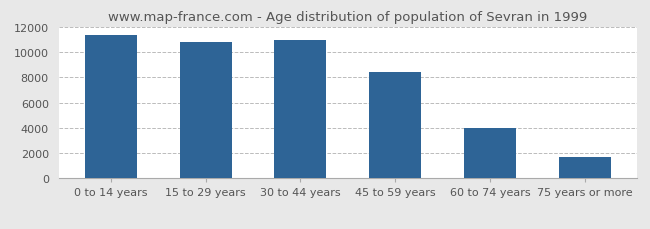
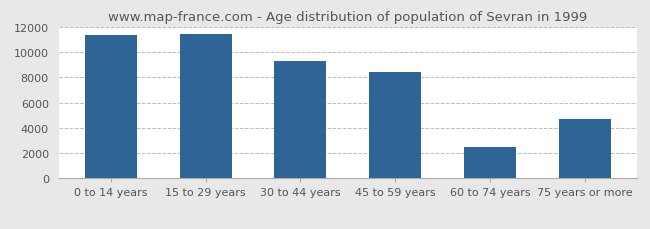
15 to 29 years: 10800 -> 11400
30 to 44 years: 11000 -> 9300
60 to 74 years: 4000 -> 2500
75 years or more: 1700 -> 4700
